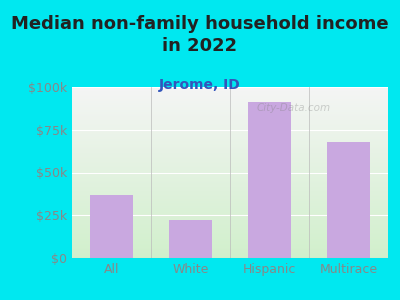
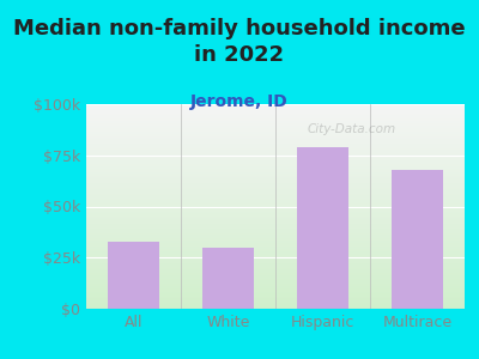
All: $37k -> $33k
White: $22k -> $30k
Hispanic: $91k -> $79k
